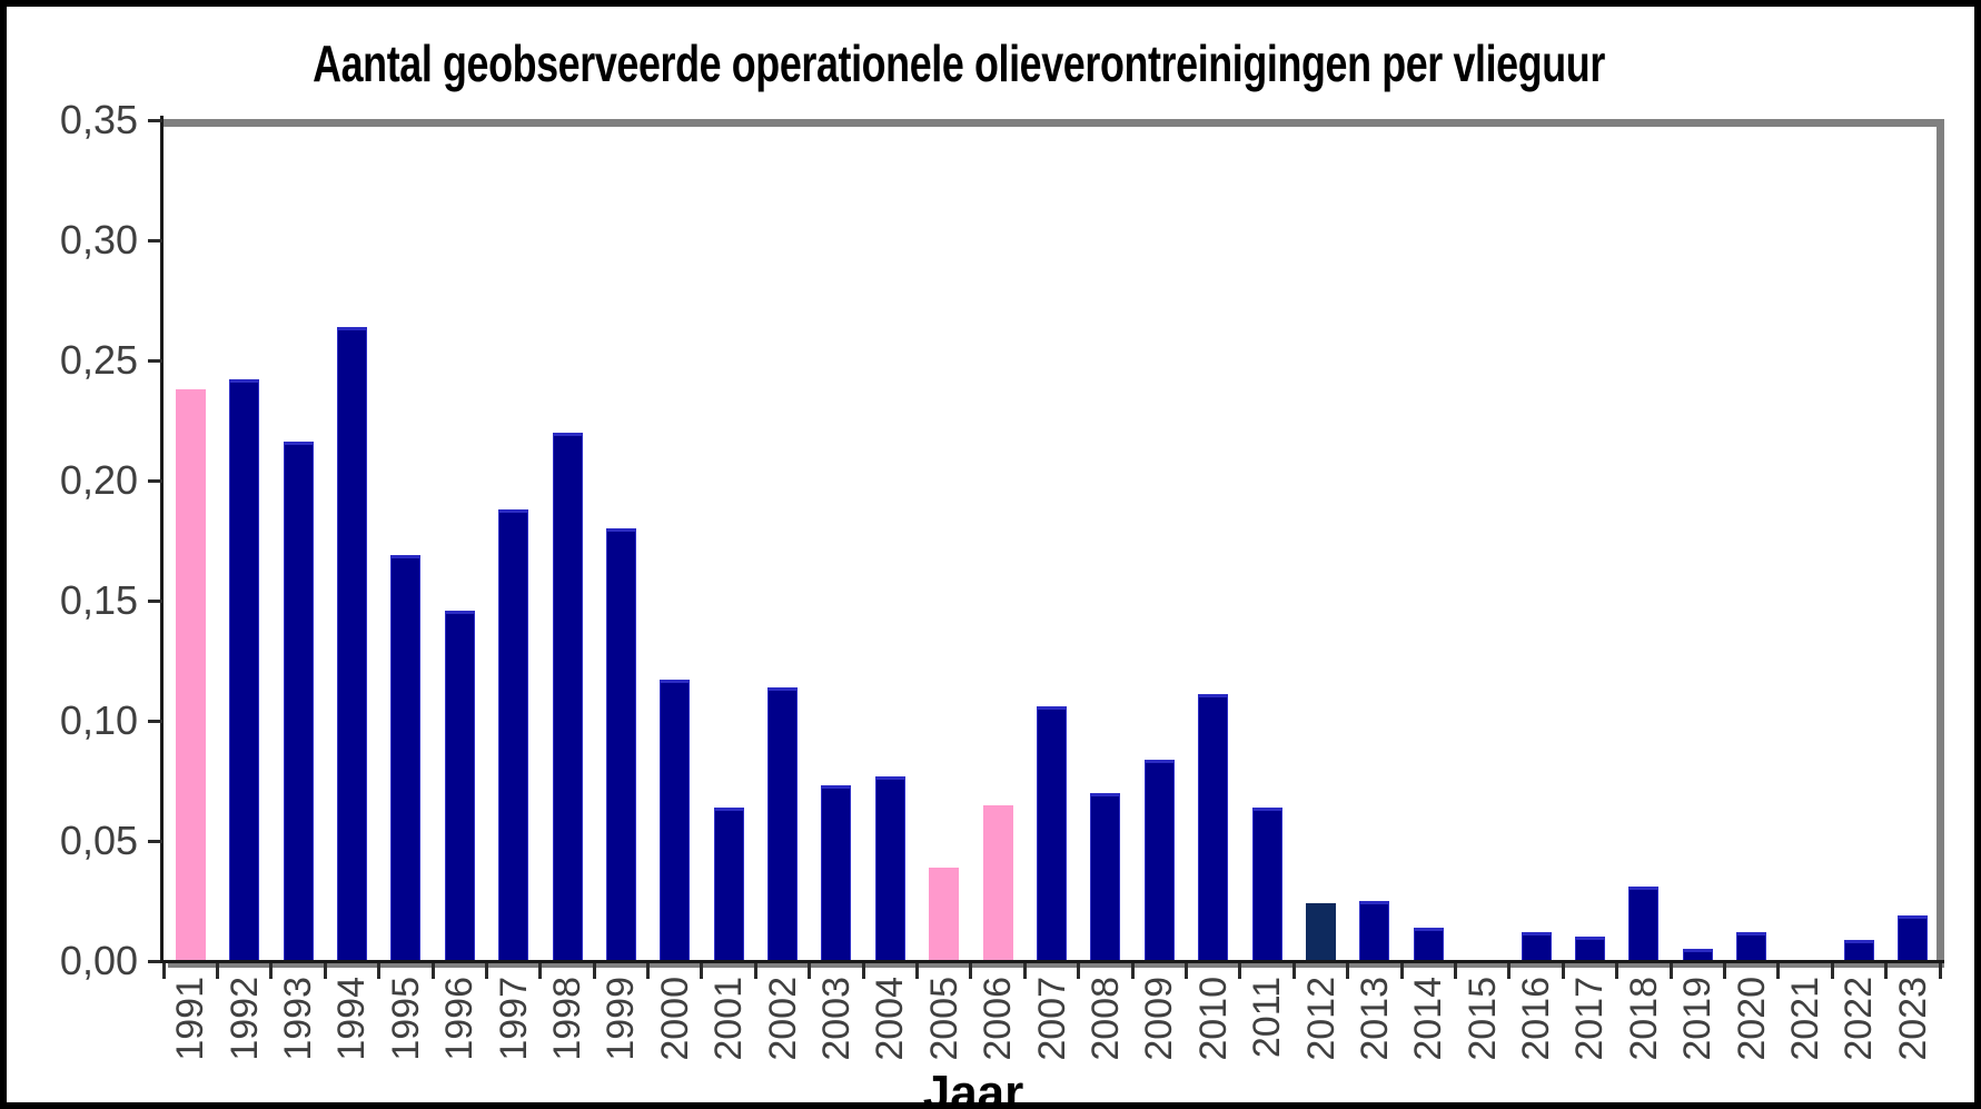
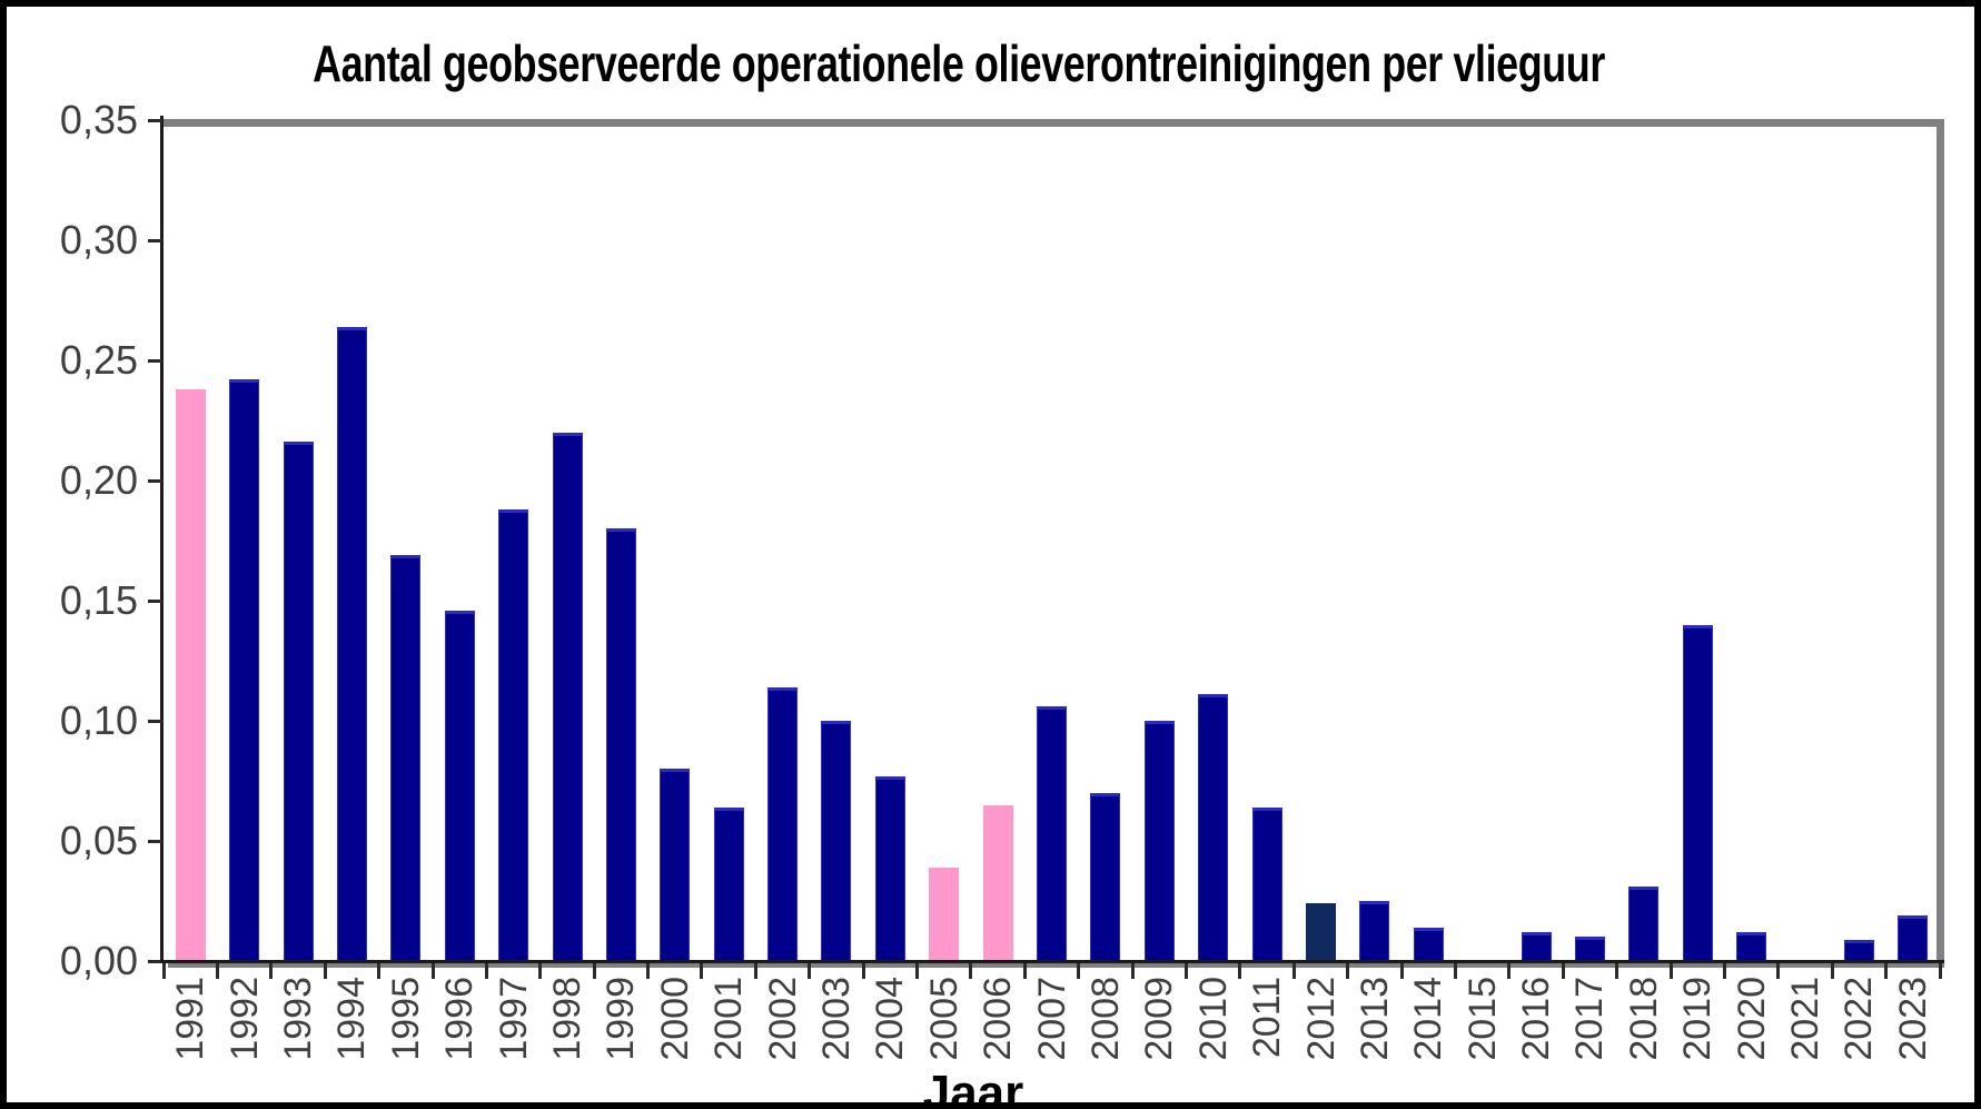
2000: 0,12 -> 0,08
2003: 0,07 -> 0,10
2009: 0,08 -> 0,10
2019: 0,01 -> 0,14
